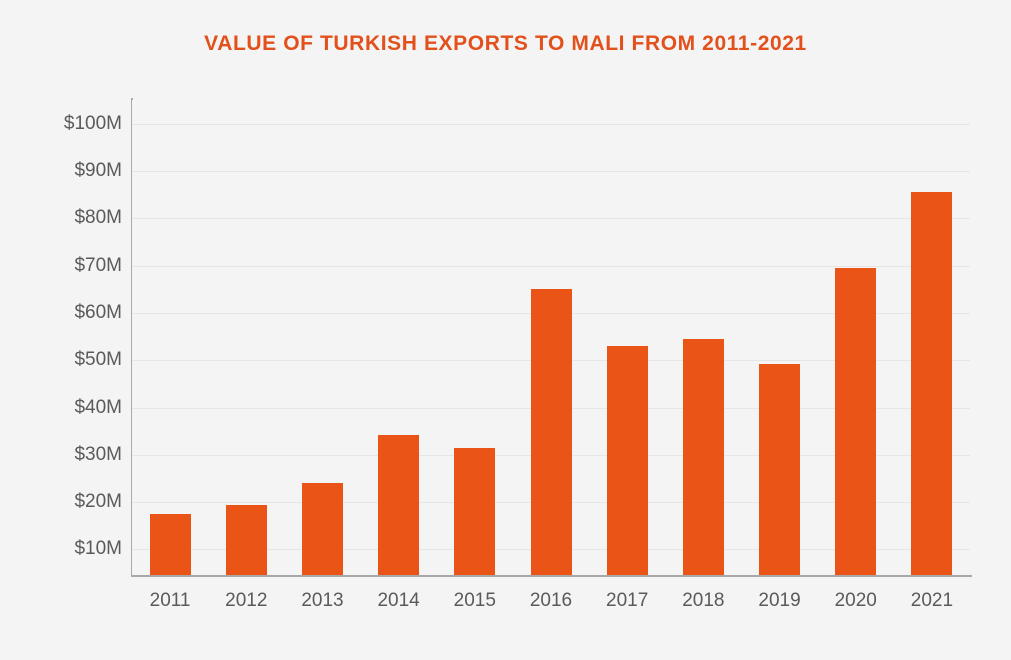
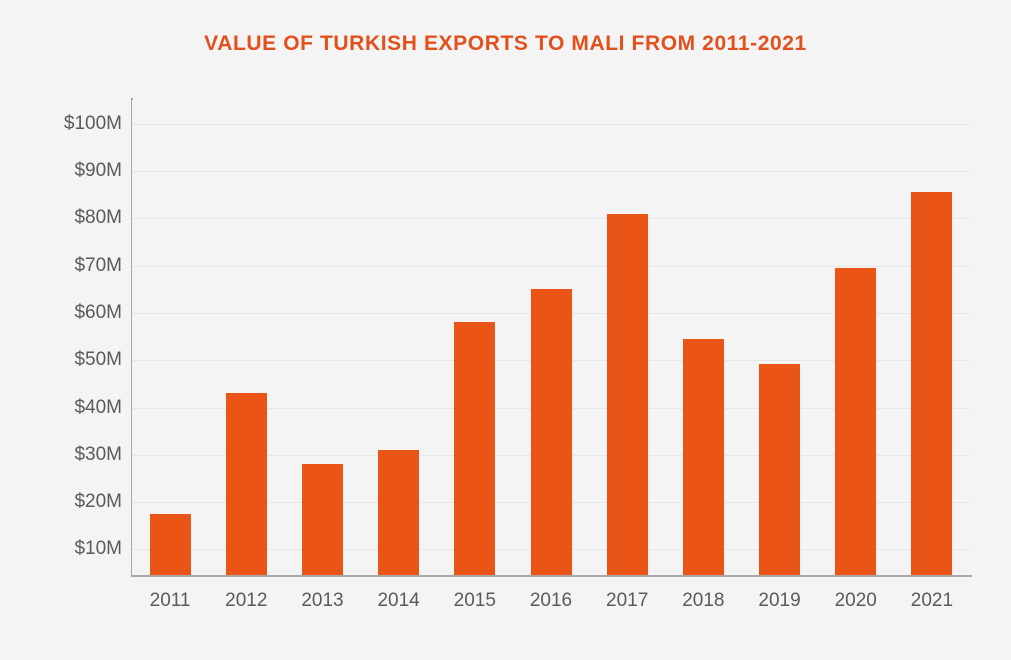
2012: $19M -> $43M
2013: $24M -> $28M
2014: $34M -> $31M
2015: $31M -> $58M
2017: $53M -> $81M
